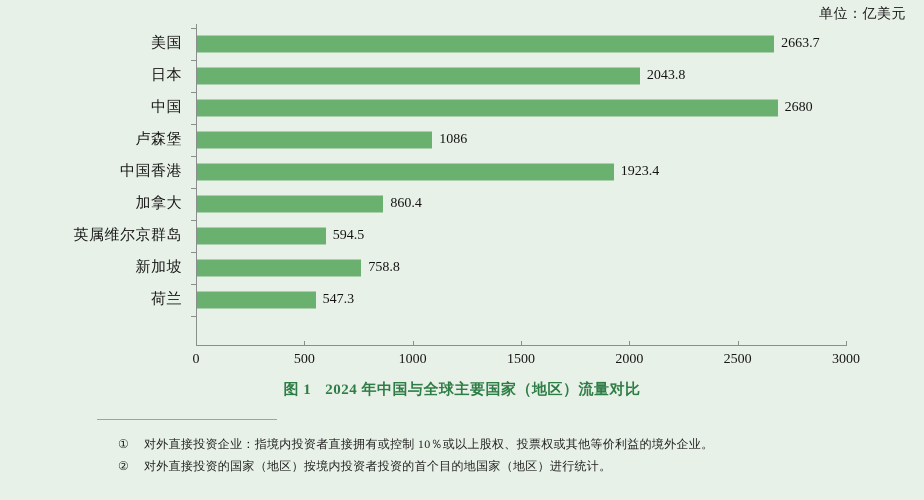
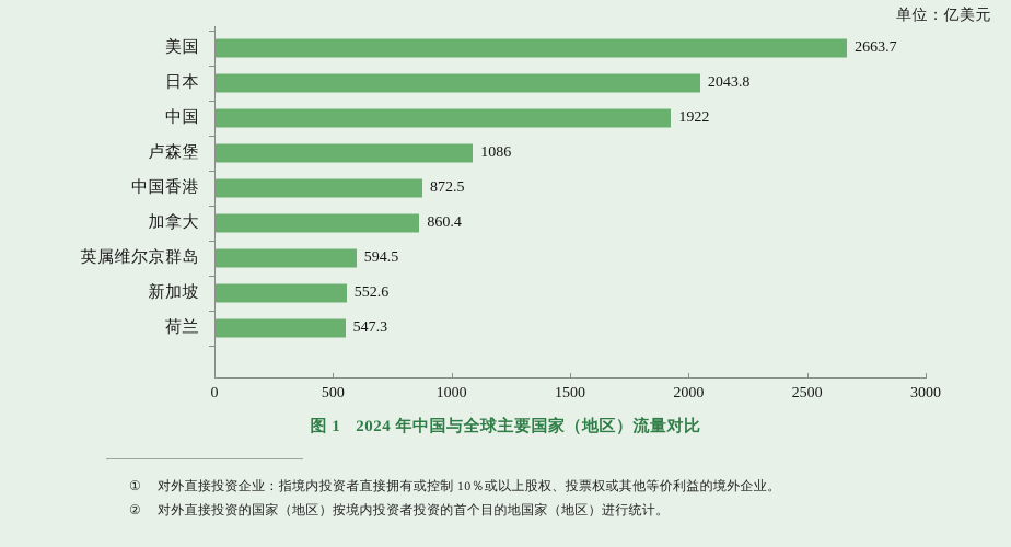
中国: 2680 -> 1922
中国香港: 1923.4 -> 872.5
新加坡: 758.8 -> 552.6
